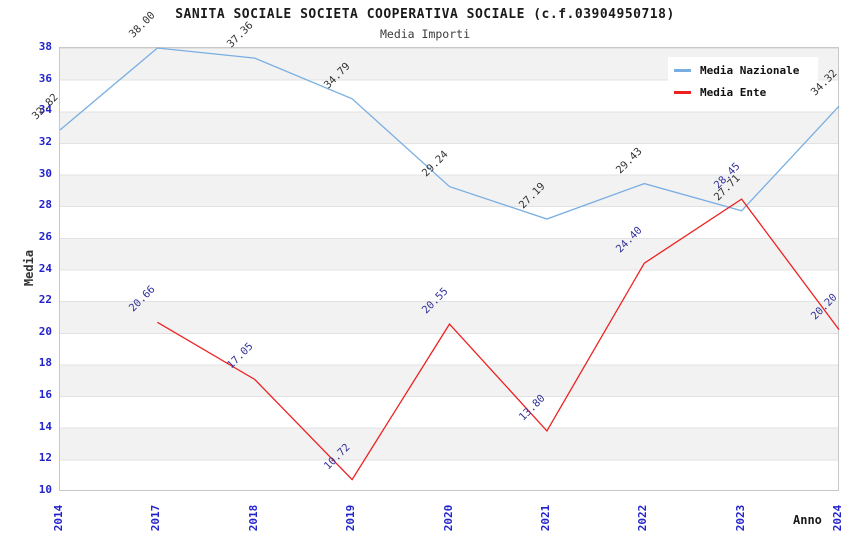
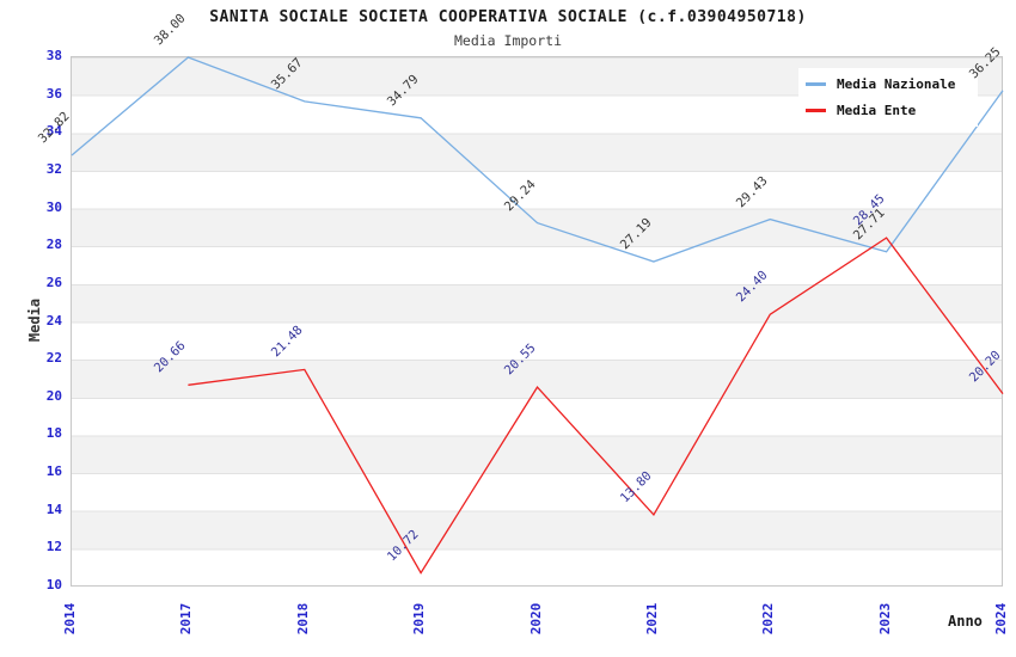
Media Nazionale/2018: 37.36 -> 35.67
Media Ente/2018: 17.05 -> 21.48
Media Nazionale/2024: 34.32 -> 36.25
